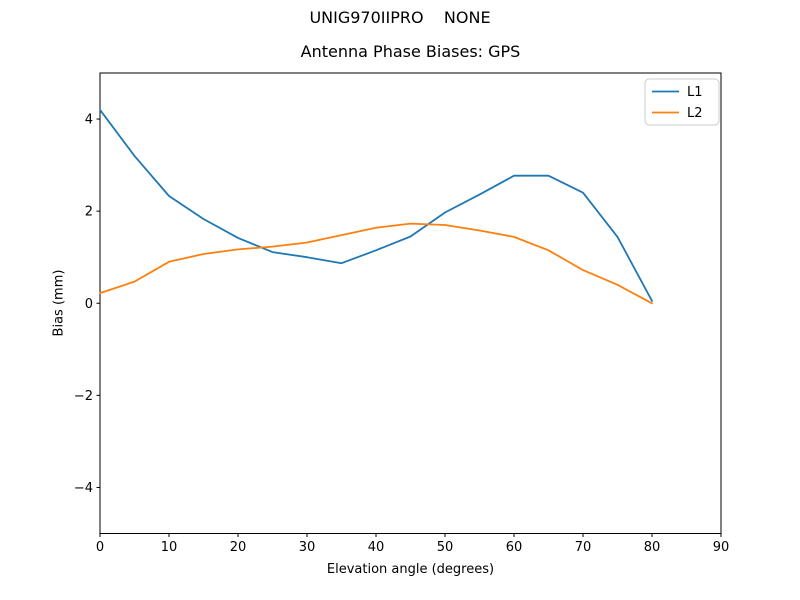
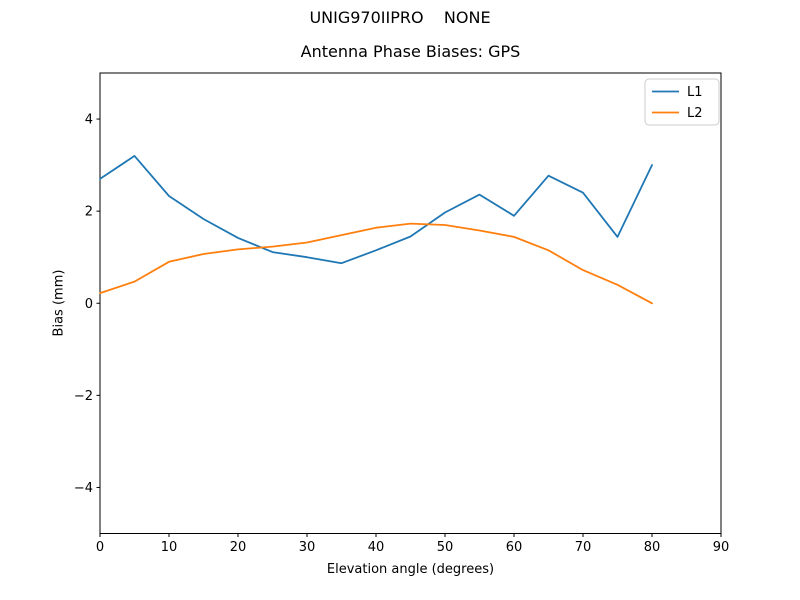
L1/0: 4.2 -> 2.7
L1/60: 2.8 -> 1.9
L1/80: 0.1 -> 3.0
